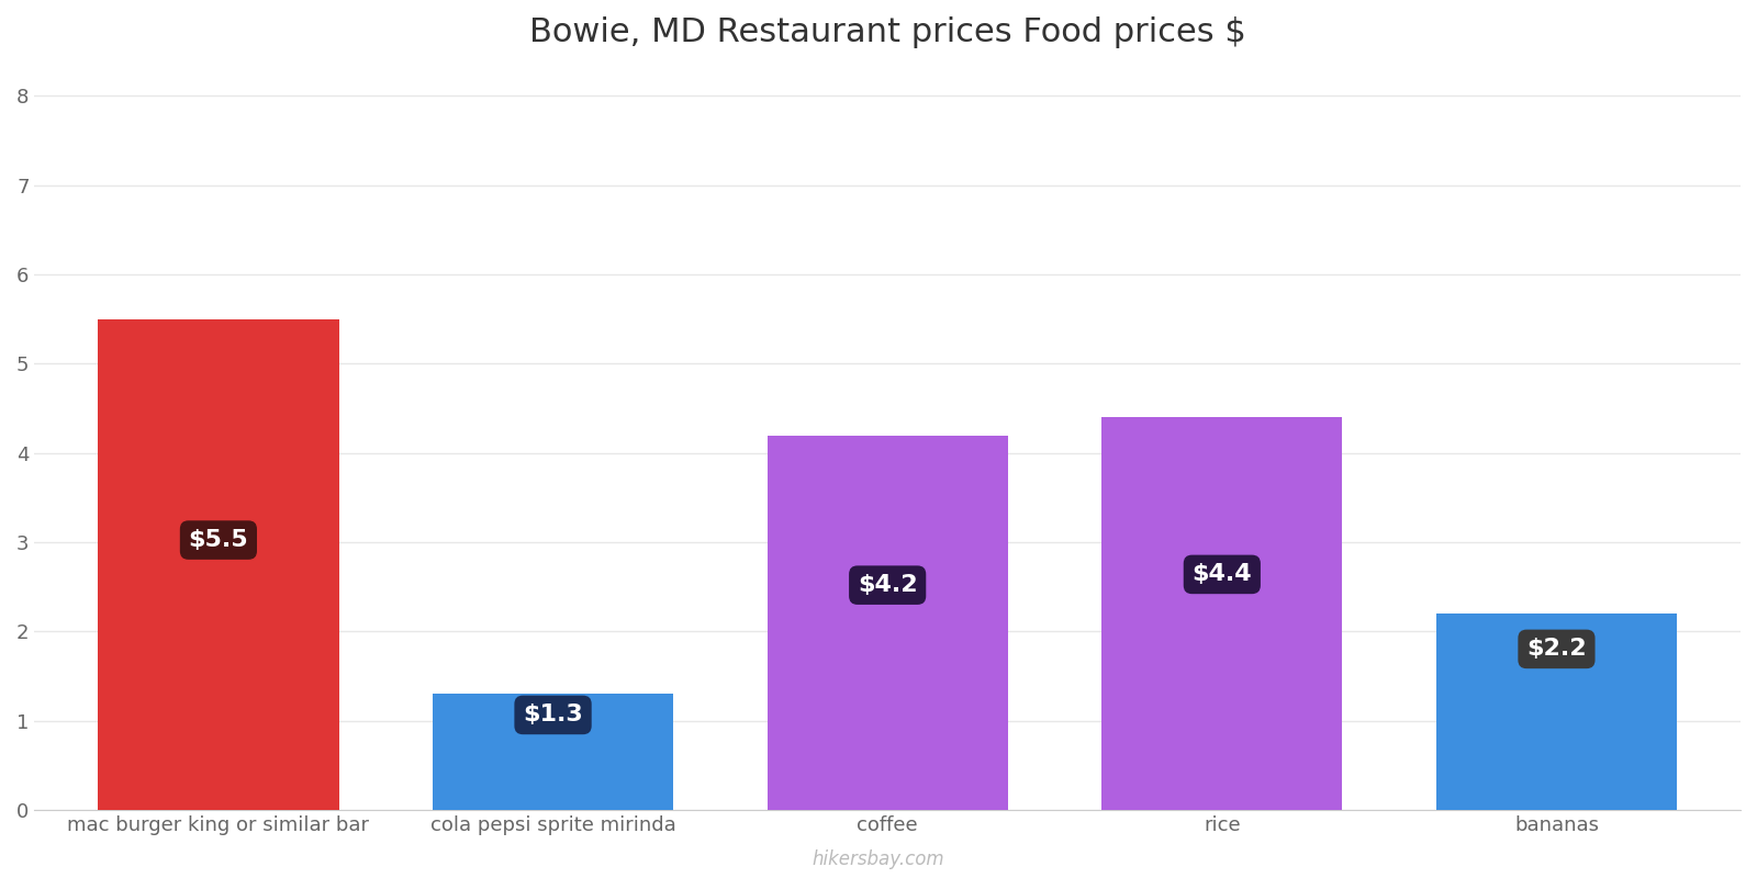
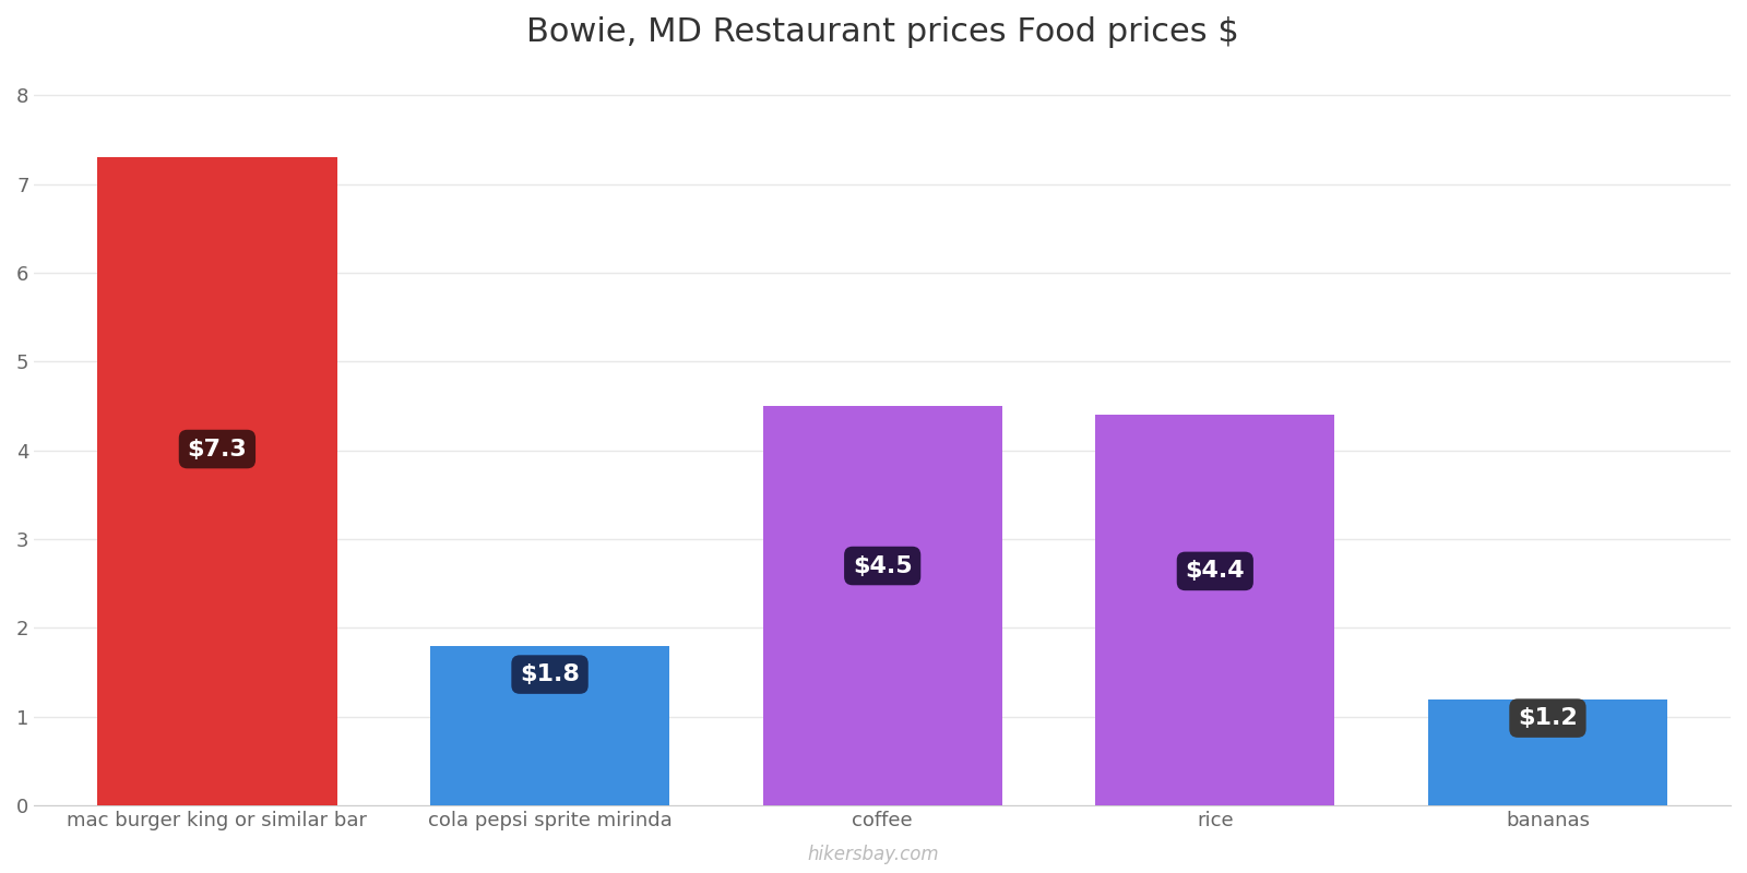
mac burger king or similar bar: $5.5 -> $7.3
cola pepsi sprite mirinda: $1.3 -> $1.8
coffee: $4.2 -> $4.5
bananas: $2.2 -> $1.2
